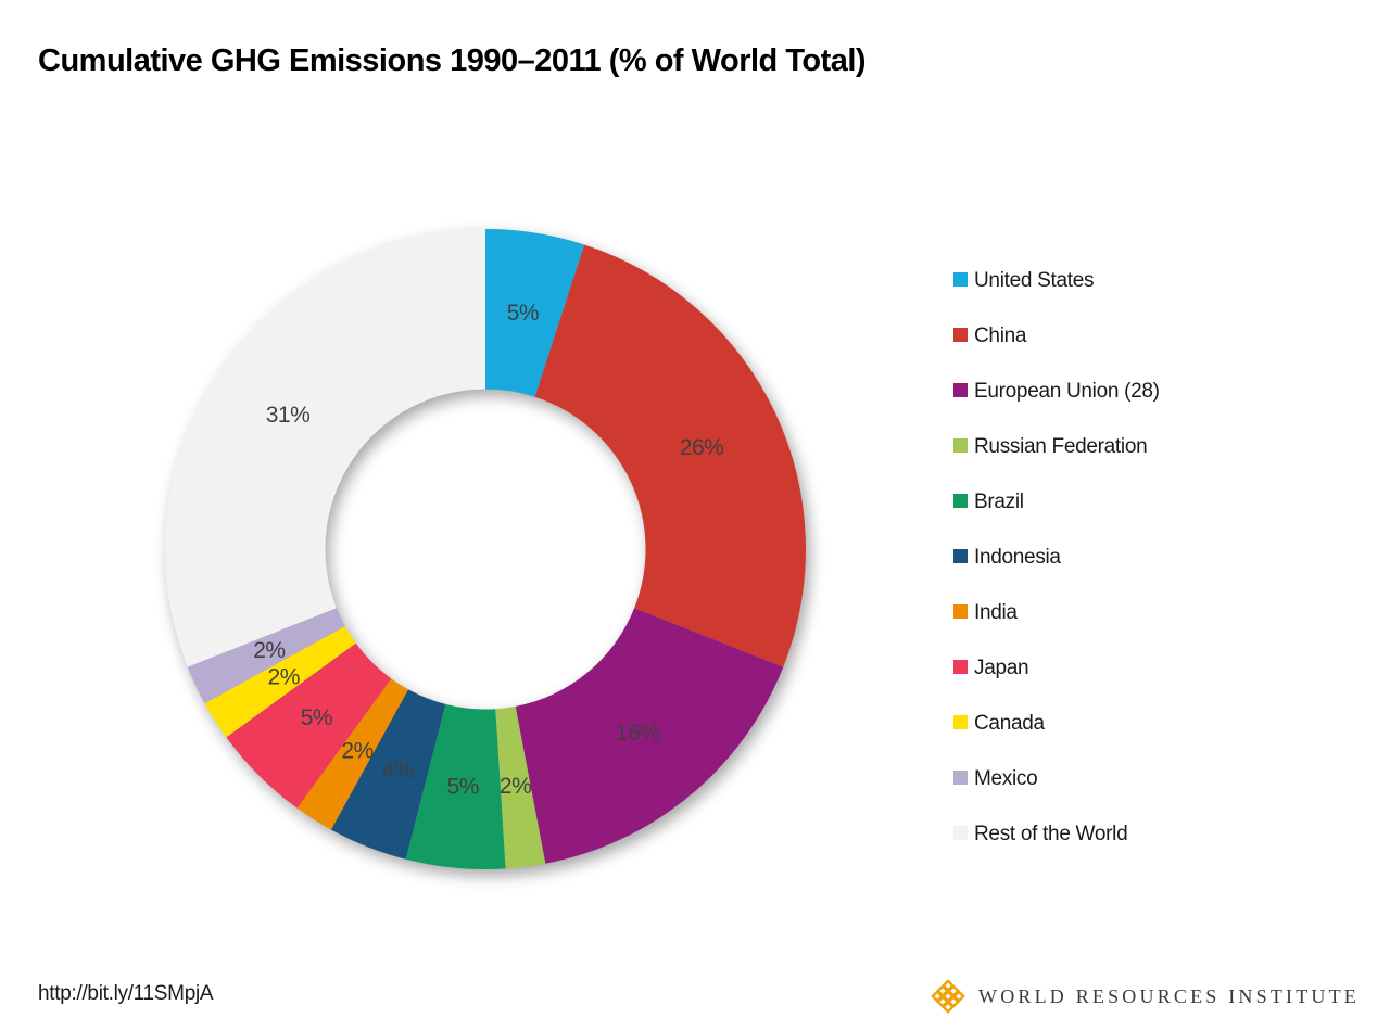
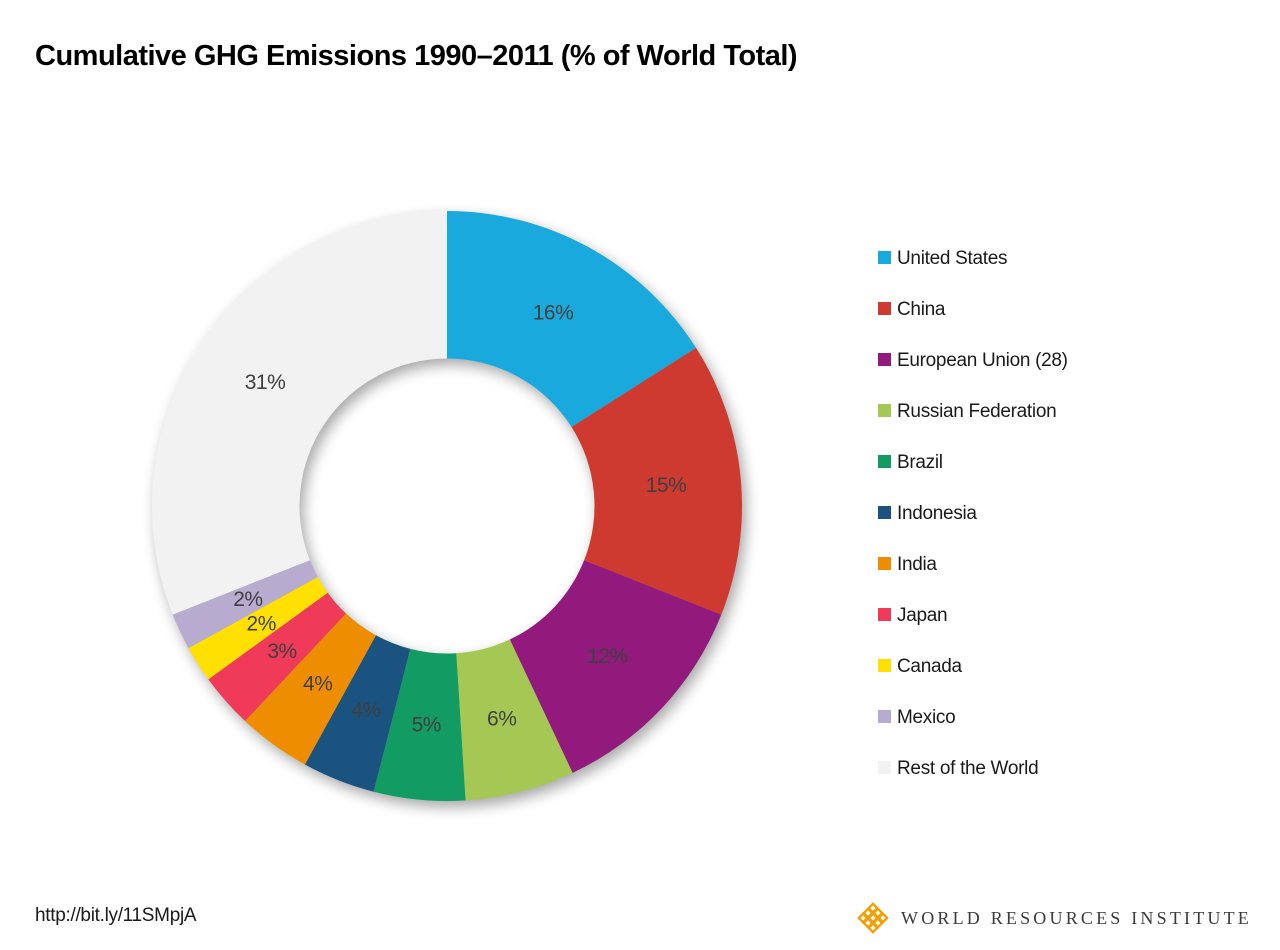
United States: 5% -> 16%
China: 26% -> 15%
European Union (28): 16% -> 12%
Russian Federation: 2% -> 6%
India: 2% -> 4%
Japan: 5% -> 3%
